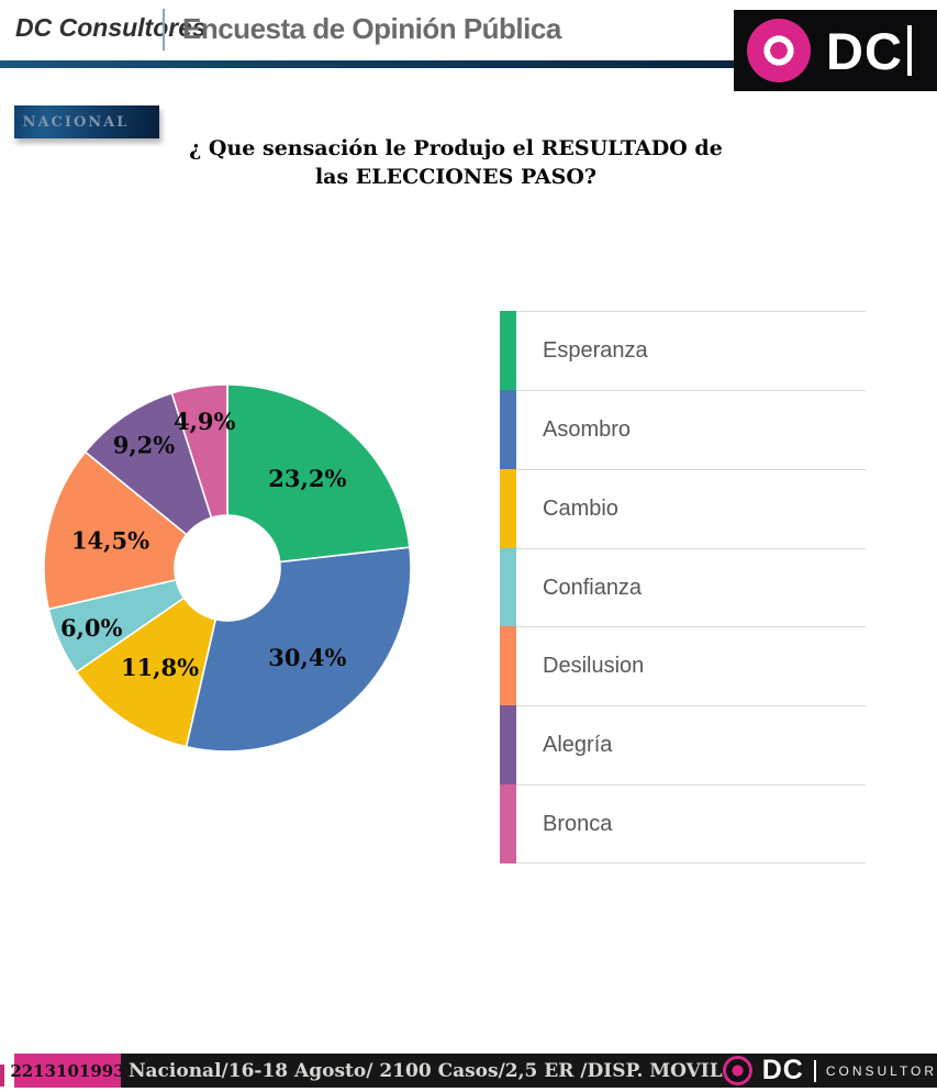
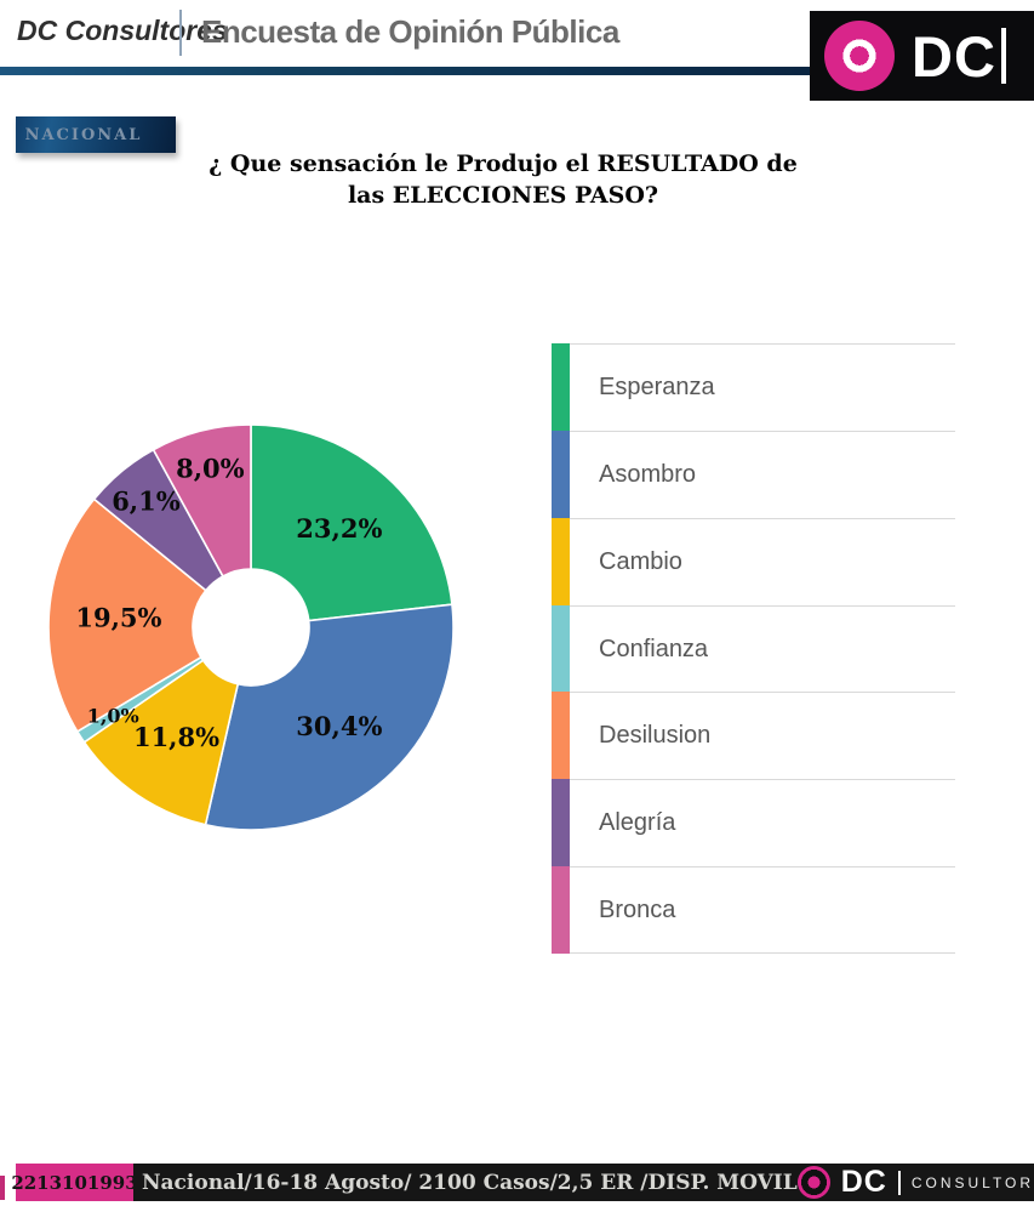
Confianza: 6,0% -> 1,0%
Desilusion: 14,5% -> 19,5%
Alegría: 9,2% -> 6,1%
Bronca: 4,9% -> 8,0%
